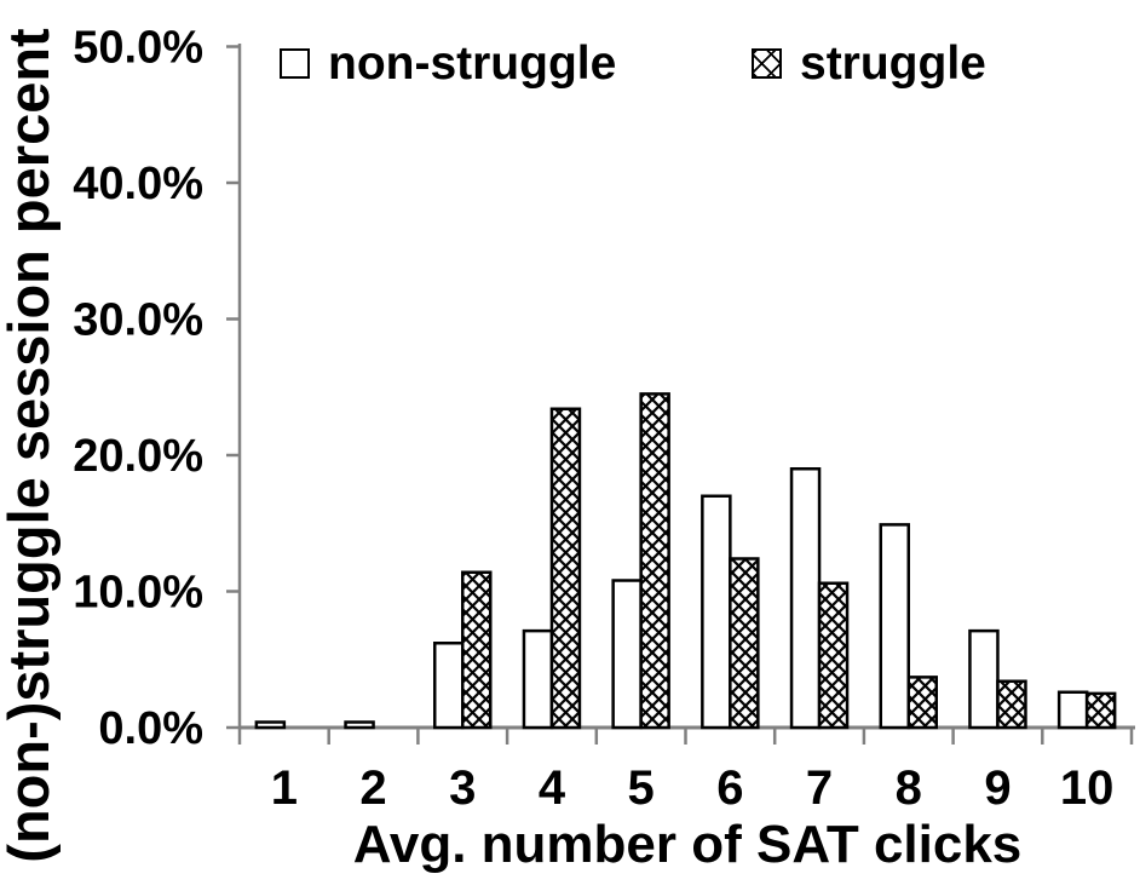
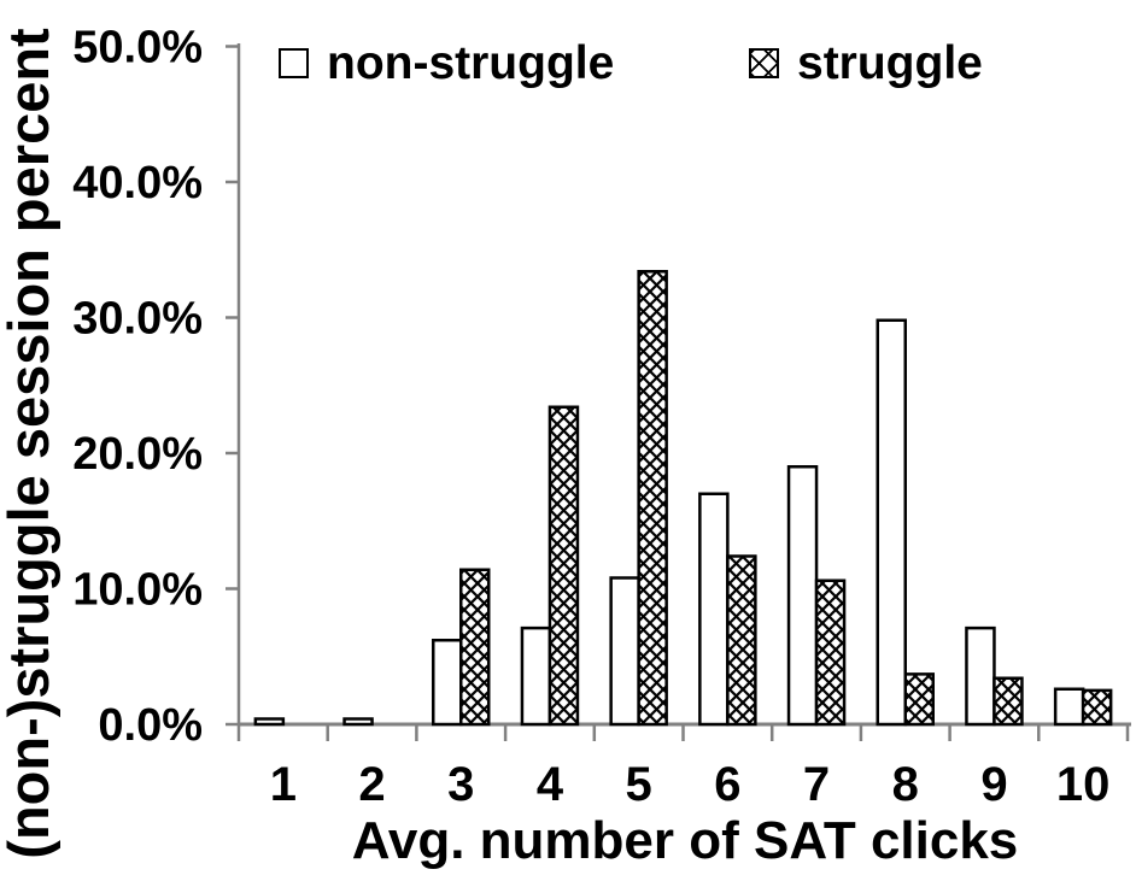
struggle/5: 24.5% -> 33.4%
non-struggle/8: 14.9% -> 29.8%
